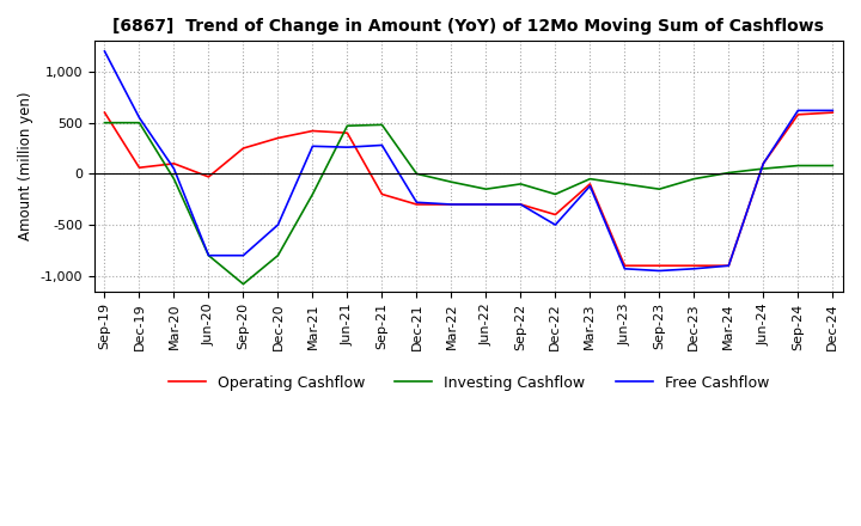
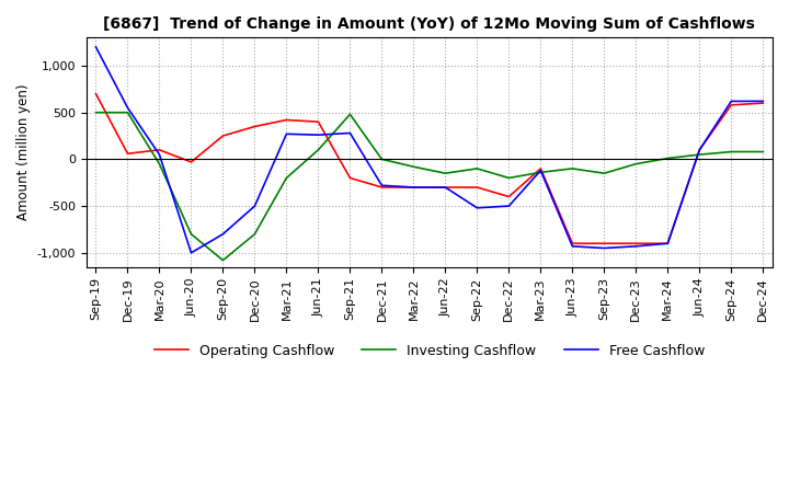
Operating Cashflow/Sep-19: 600 -> 700
Free Cashflow/Jun-20: -800 -> -1,000
Investing Cashflow/Jun-21: 470 -> 100
Free Cashflow/Sep-22: -300 -> -520
Investing Cashflow/Mar-23: -50 -> -140
